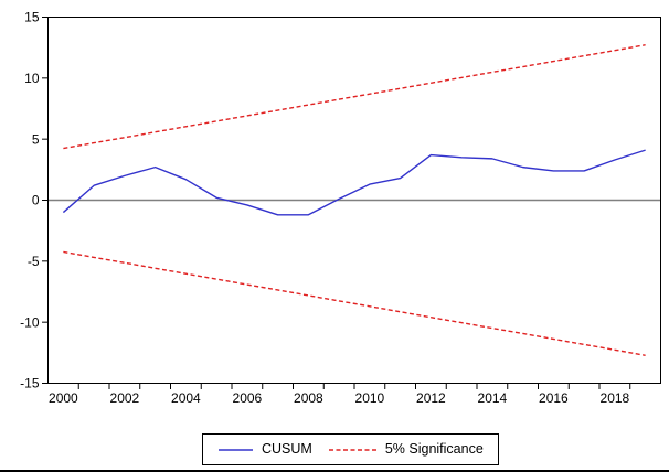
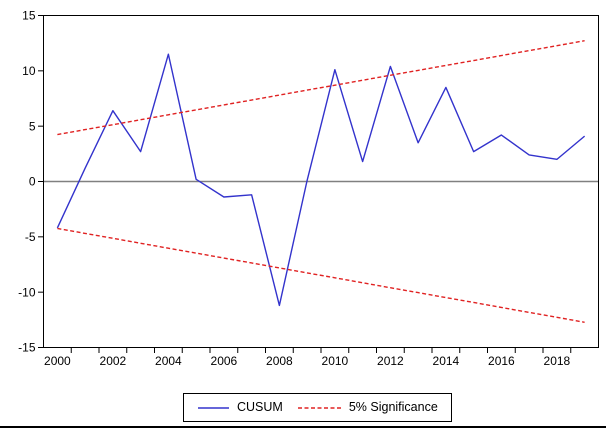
CUSUM/2000: -1.0 -> -4.2
CUSUM/2002: 2.0 -> 6.4
CUSUM/2004: 1.7 -> 11.5
CUSUM/2006: -0.4 -> -1.4
CUSUM/2008: -1.2 -> -11.2
CUSUM/2010: 1.3 -> 10.1
CUSUM/2012: 3.7 -> 10.4
CUSUM/2014: 3.4 -> 8.5
CUSUM/2016: 2.4 -> 4.2
CUSUM/2018: 3.3 -> 2.0
